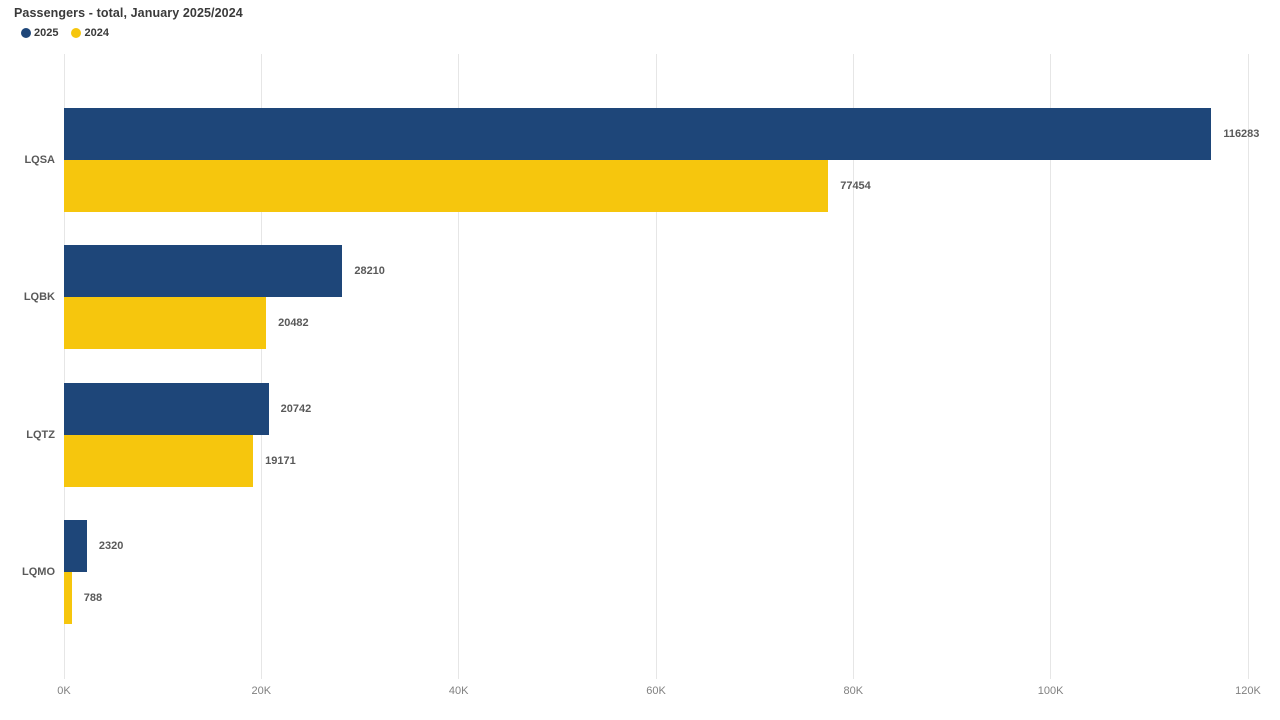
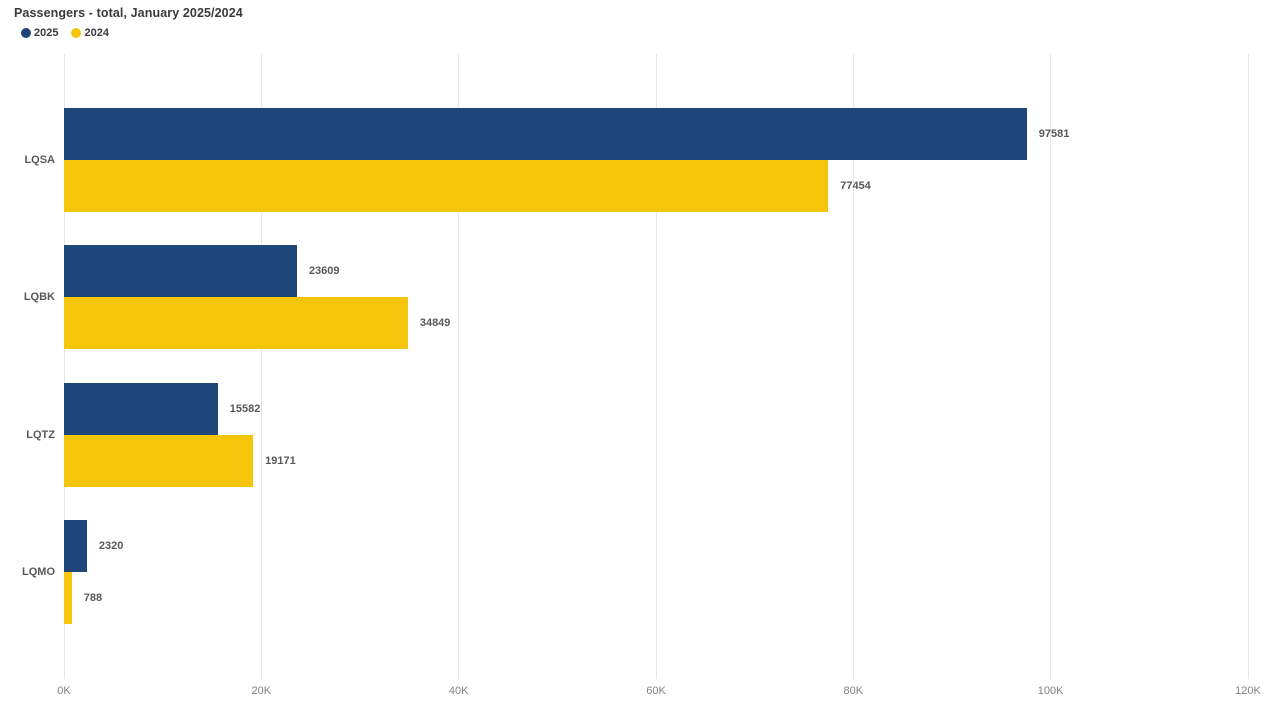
2025/LQSA: 116283 -> 97581
2025/LQBK: 28210 -> 23609
2024/LQBK: 20482 -> 34849
2025/LQTZ: 20742 -> 15582
